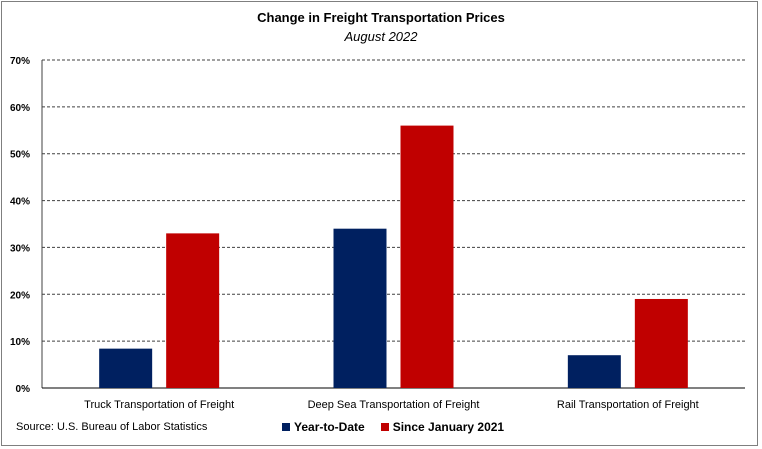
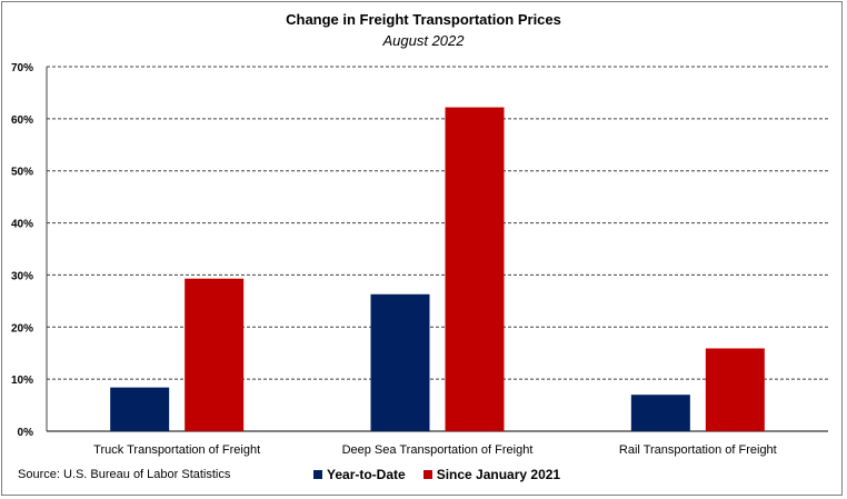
Since January 2021/Truck Transportation of Freight: 33% -> 29%
Year-to-Date/Deep Sea Transportation of Freight: 34% -> 26%
Since January 2021/Deep Sea Transportation of Freight: 56% -> 62%
Since January 2021/Rail Transportation of Freight: 19% -> 16%
